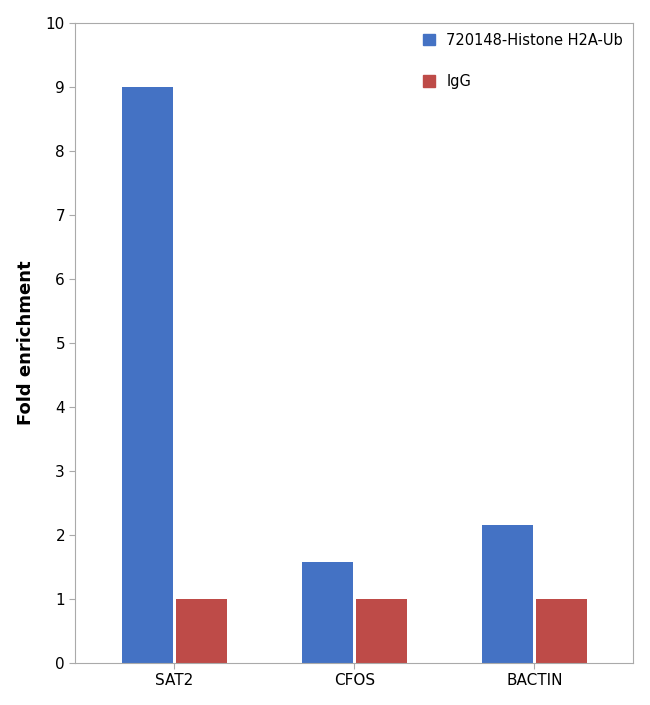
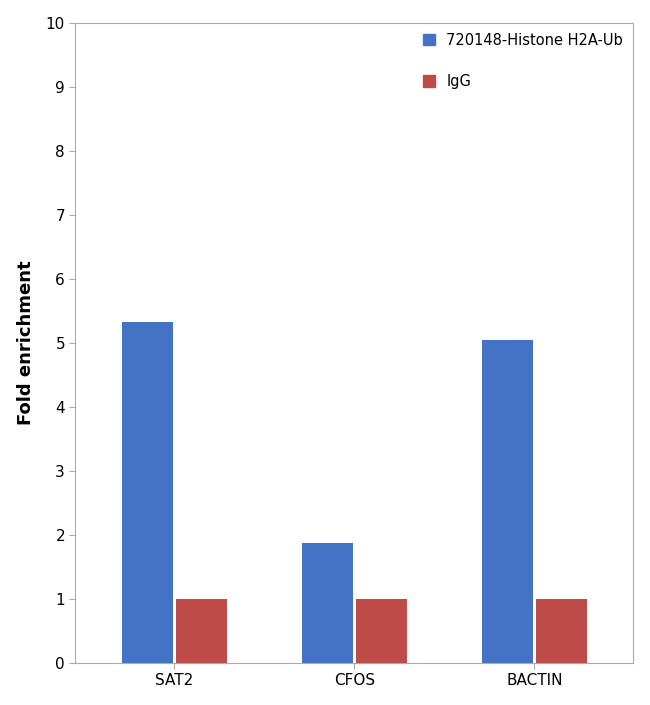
720148-Histone H2A-Ub/SAT2: 9.00 -> 5.32
720148-Histone H2A-Ub/CFOS: 1.57 -> 1.88
720148-Histone H2A-Ub/BACTIN: 2.15 -> 5.04
